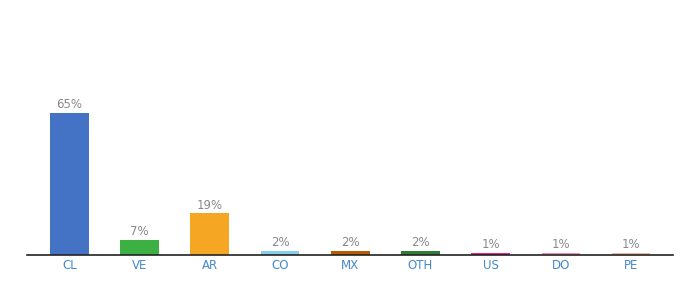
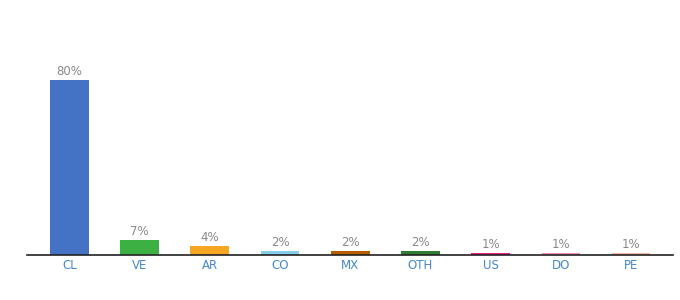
CL: 65% -> 80%
AR: 19% -> 4%
